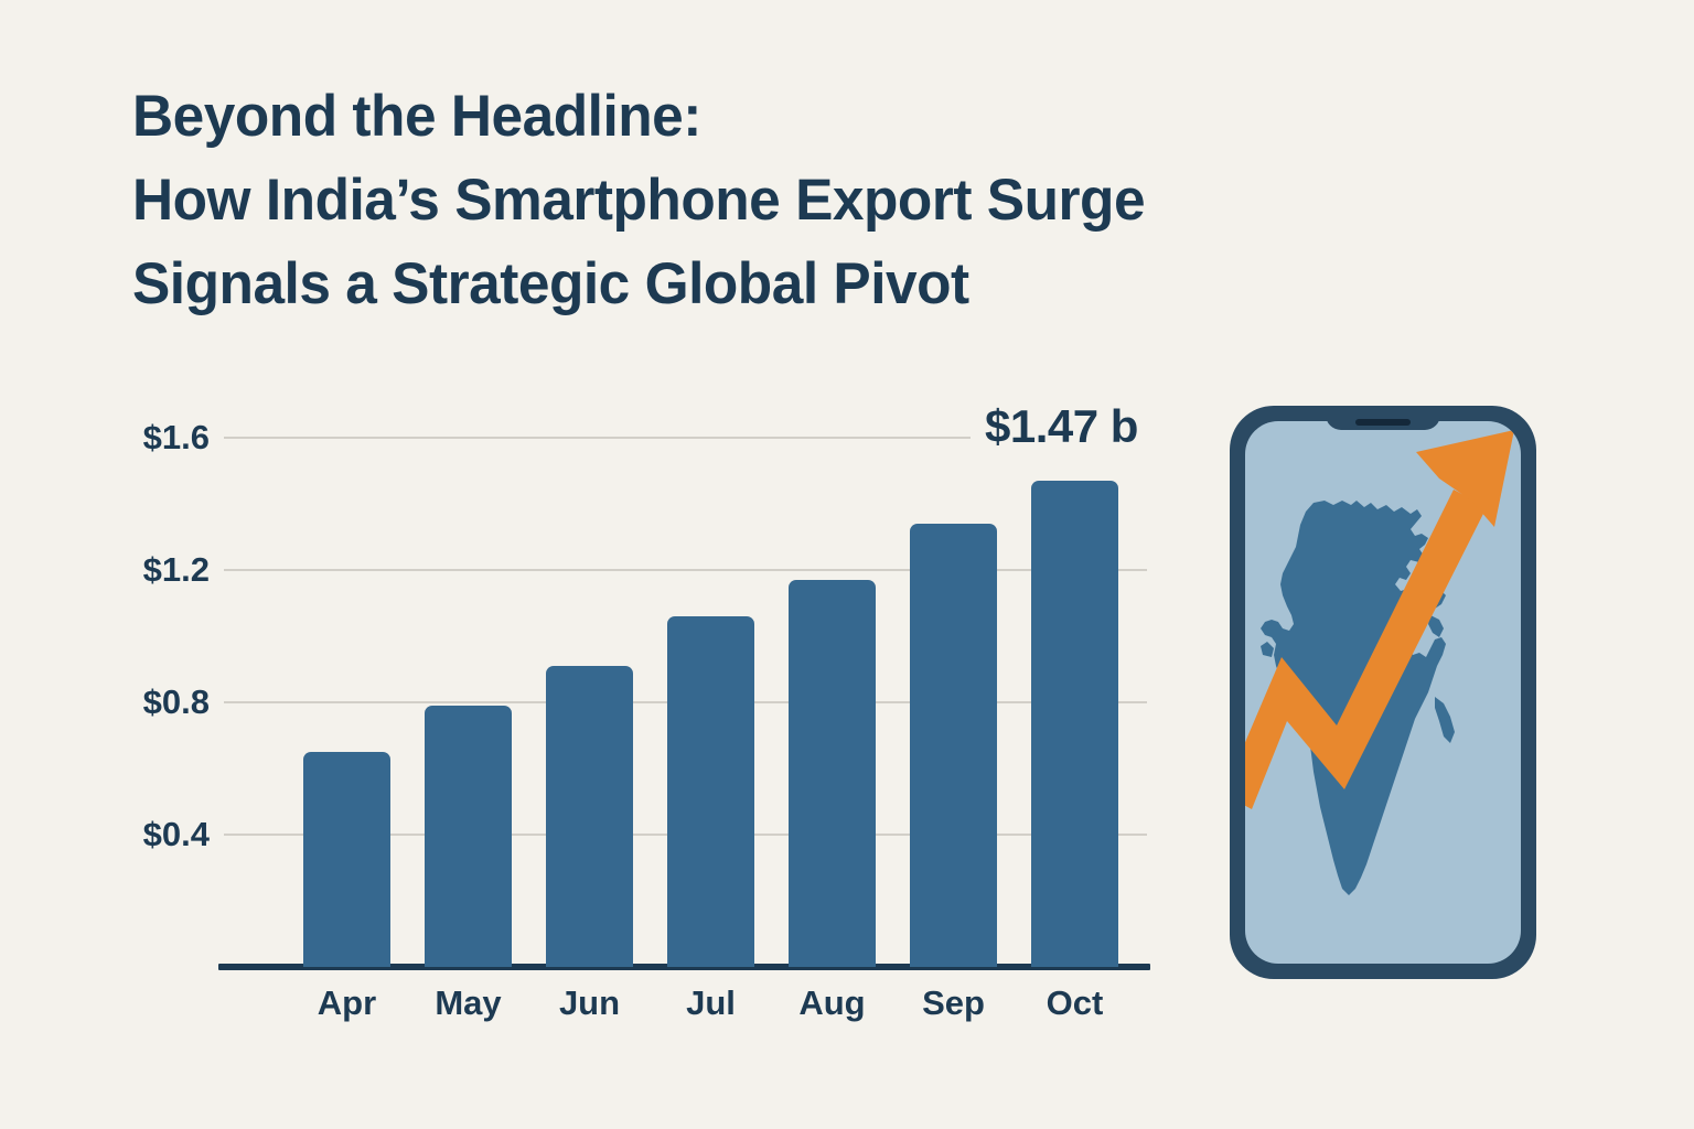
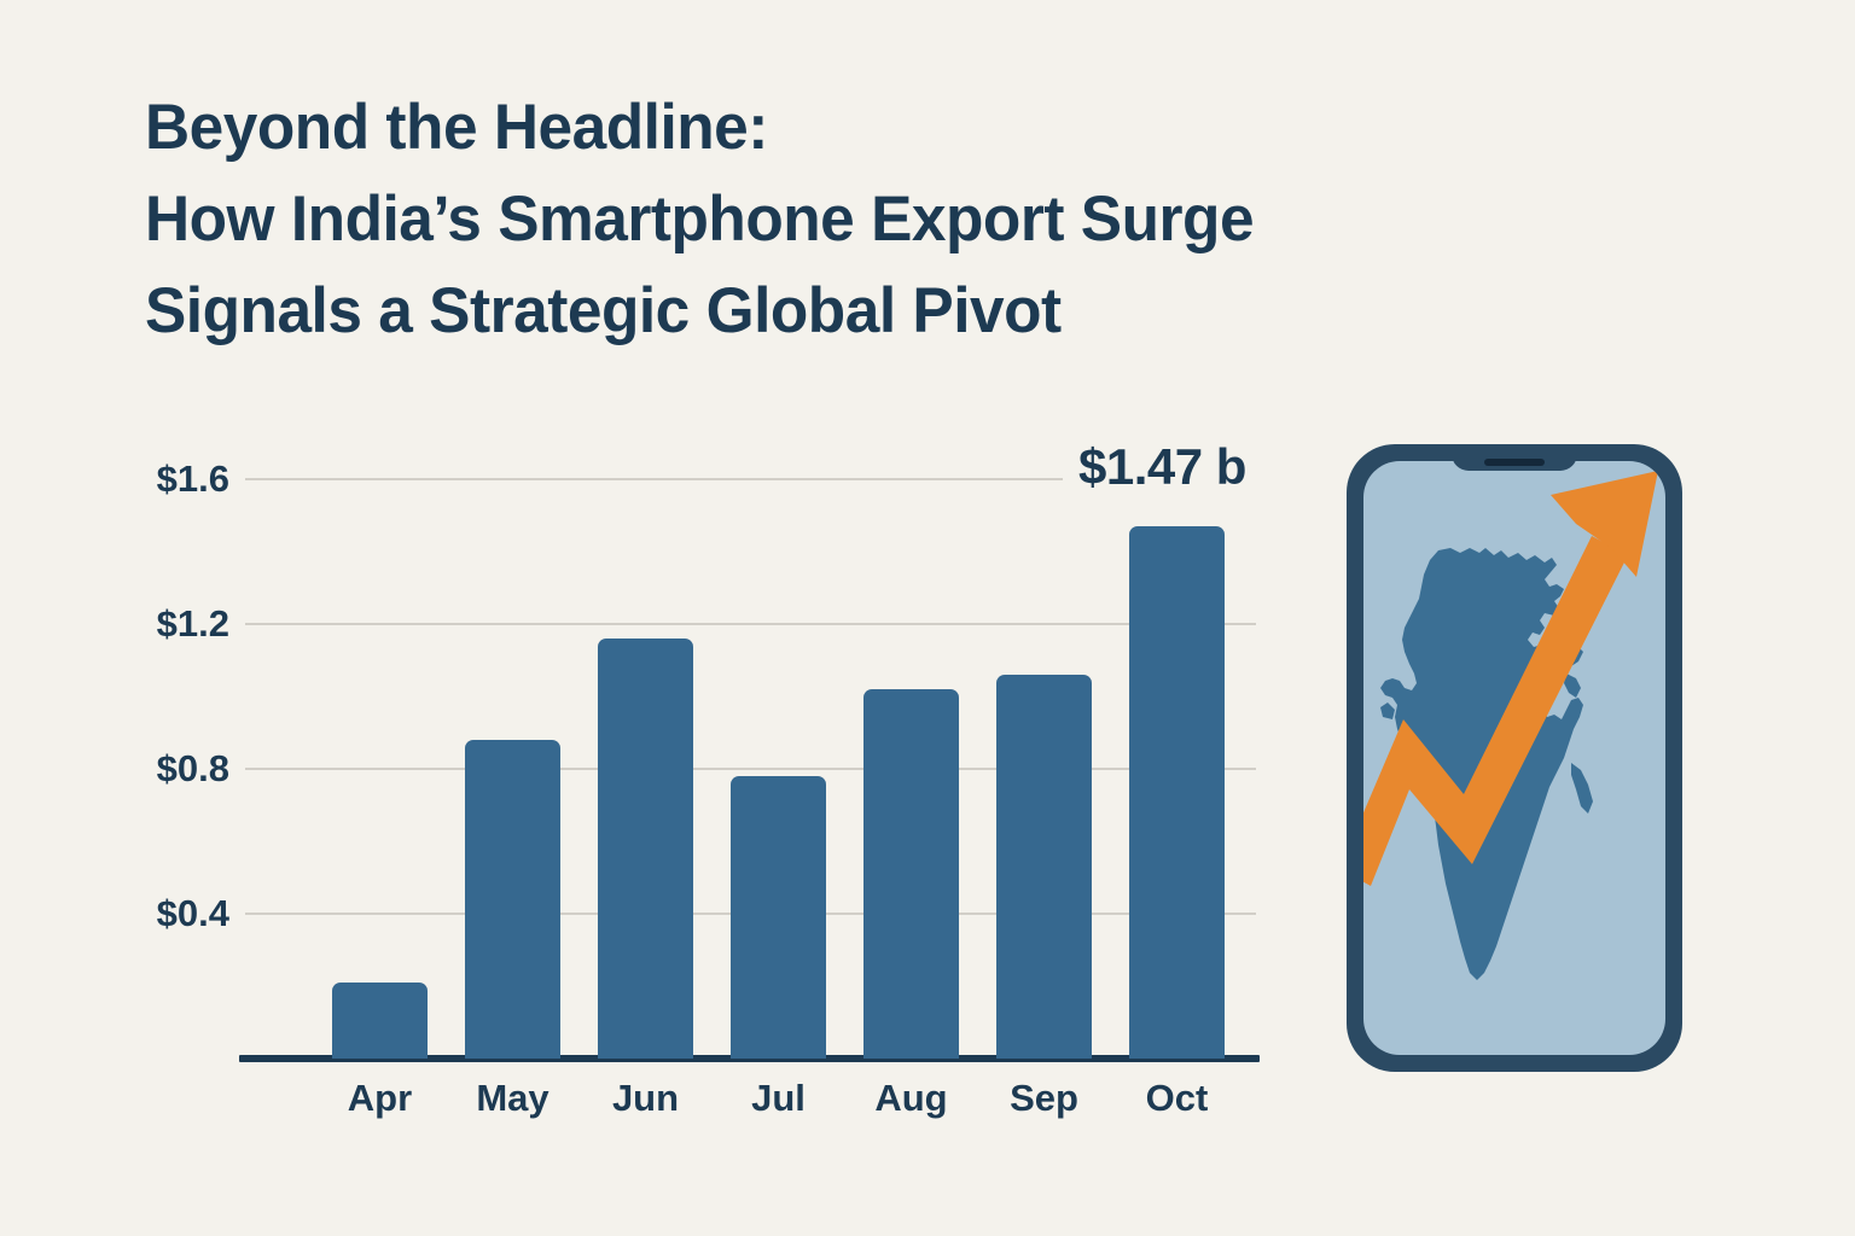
Apr: $0.65 -> $0.21
May: $0.79 -> $0.88
Jun: $0.91 -> $1.16
Jul: $1.06 -> $0.78
Aug: $1.17 -> $1.02
Sep: $1.34 -> $1.06
